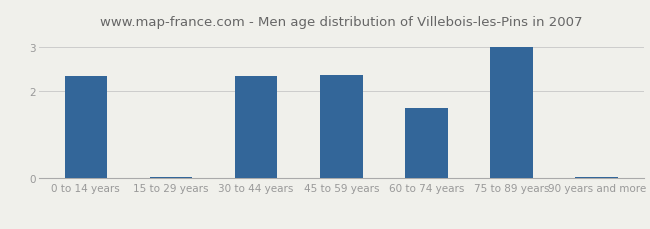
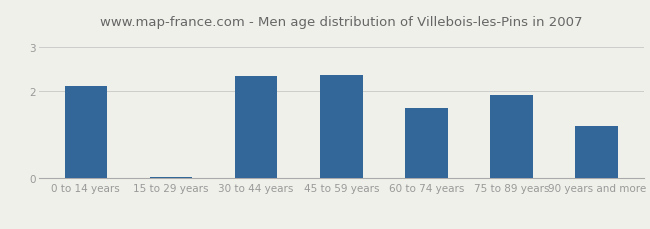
0 to 14 years: 2.33 -> 2.10
75 to 89 years: 3.00 -> 1.90
90 years and more: 0.03 -> 1.20
